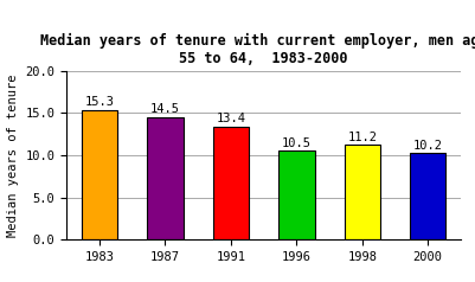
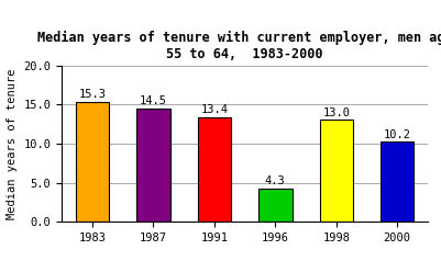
1996: 10.5 -> 4.3
1998: 11.2 -> 13.0
